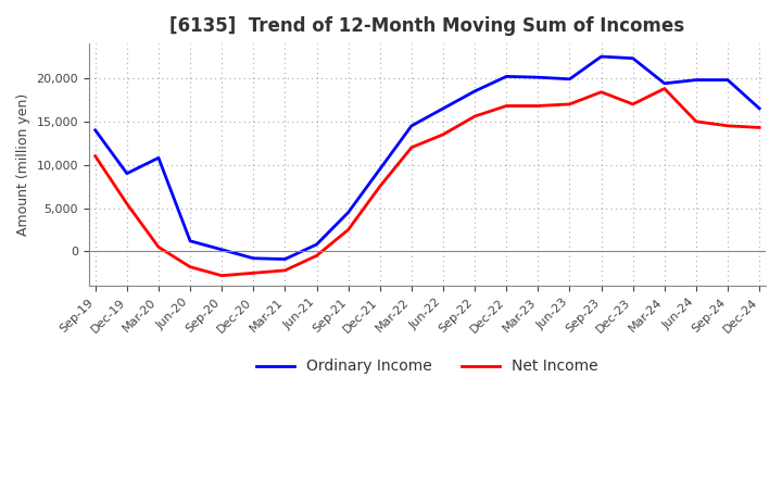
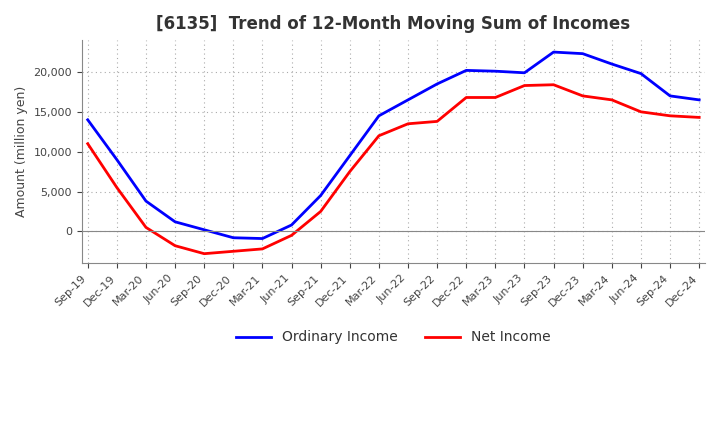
Ordinary Income/Mar-20: 10,800 -> 3,800
Net Income/Sep-22: 15,600 -> 13,800
Net Income/Jun-23: 17,000 -> 18,300
Ordinary Income/Mar-24: 19,400 -> 21,000
Net Income/Mar-24: 18,800 -> 16,500
Ordinary Income/Sep-24: 19,800 -> 17,000
